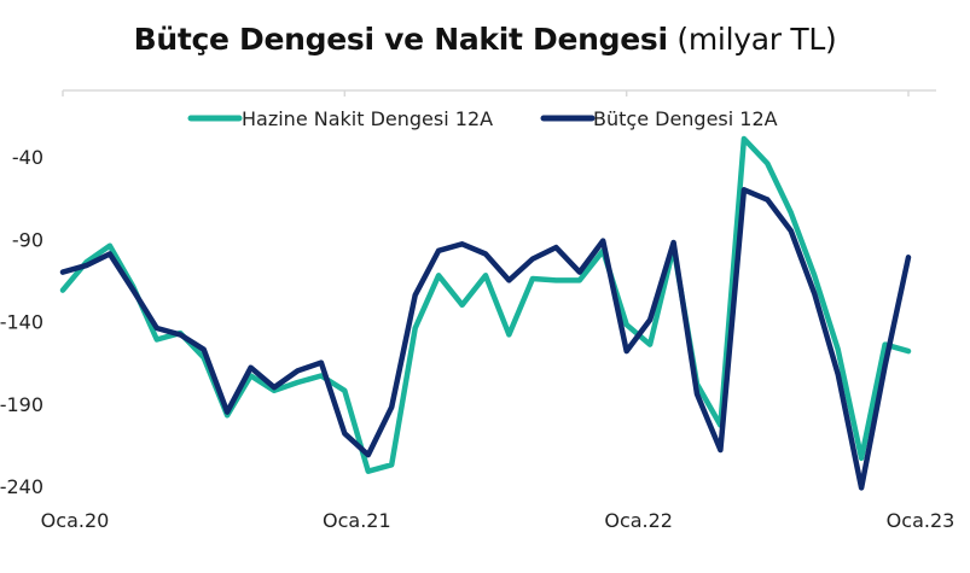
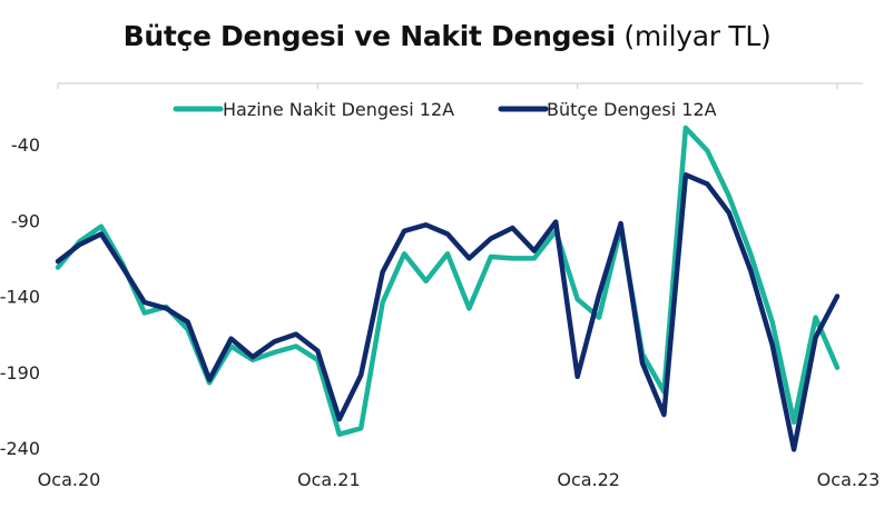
Bütçe Dengesi 12A/Oca.20: -110 -> -117
Bütçe Dengesi 12A/Oca.21: -208 -> -176
Bütçe Dengesi 12A/Oca.22: -158 -> -193
Hazine Nakit Dengesi 12A/Oca.23: -158 -> -187
Bütçe Dengesi 12A/Oca.23: -101 -> -140
